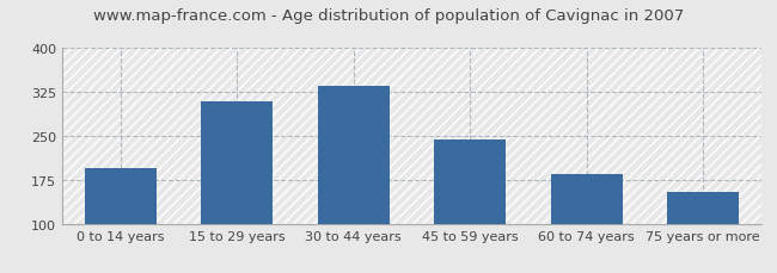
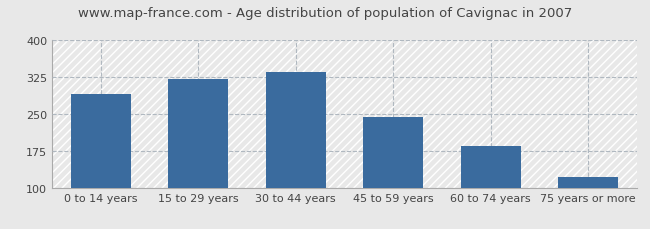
0 to 14 years: 195 -> 290
15 to 29 years: 310 -> 322
75 years or more: 155 -> 122
